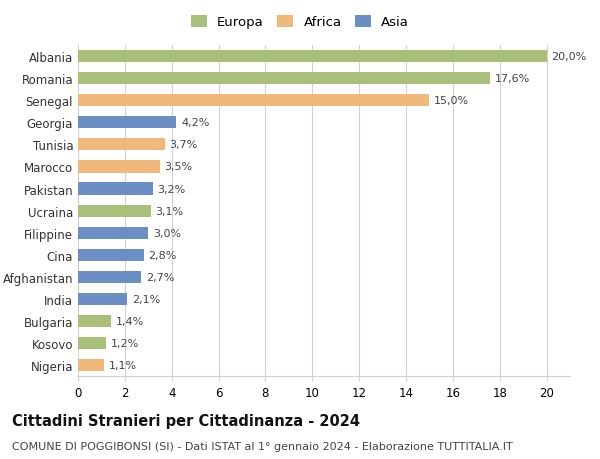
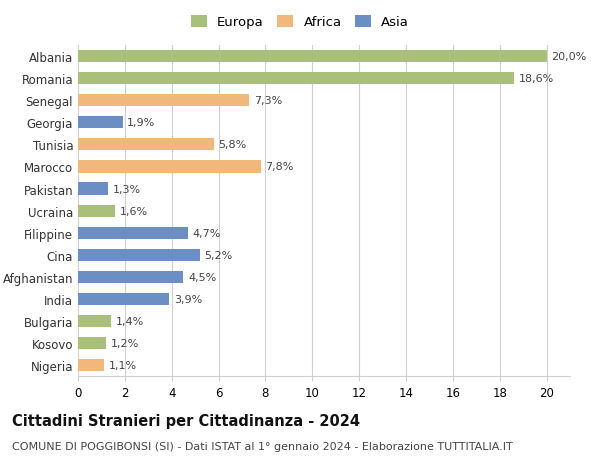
Romania: 17,6% -> 18,6%
Senegal: 15,0% -> 7,3%
Georgia: 4,2% -> 1,9%
Tunisia: 3,7% -> 5,8%
Marocco: 3,5% -> 7,8%
Pakistan: 3,2% -> 1,3%
Ucraina: 3,1% -> 1,6%
Filippine: 3,0% -> 4,7%
Cina: 2,8% -> 5,2%
Afghanistan: 2,7% -> 4,5%
India: 2,1% -> 3,9%
